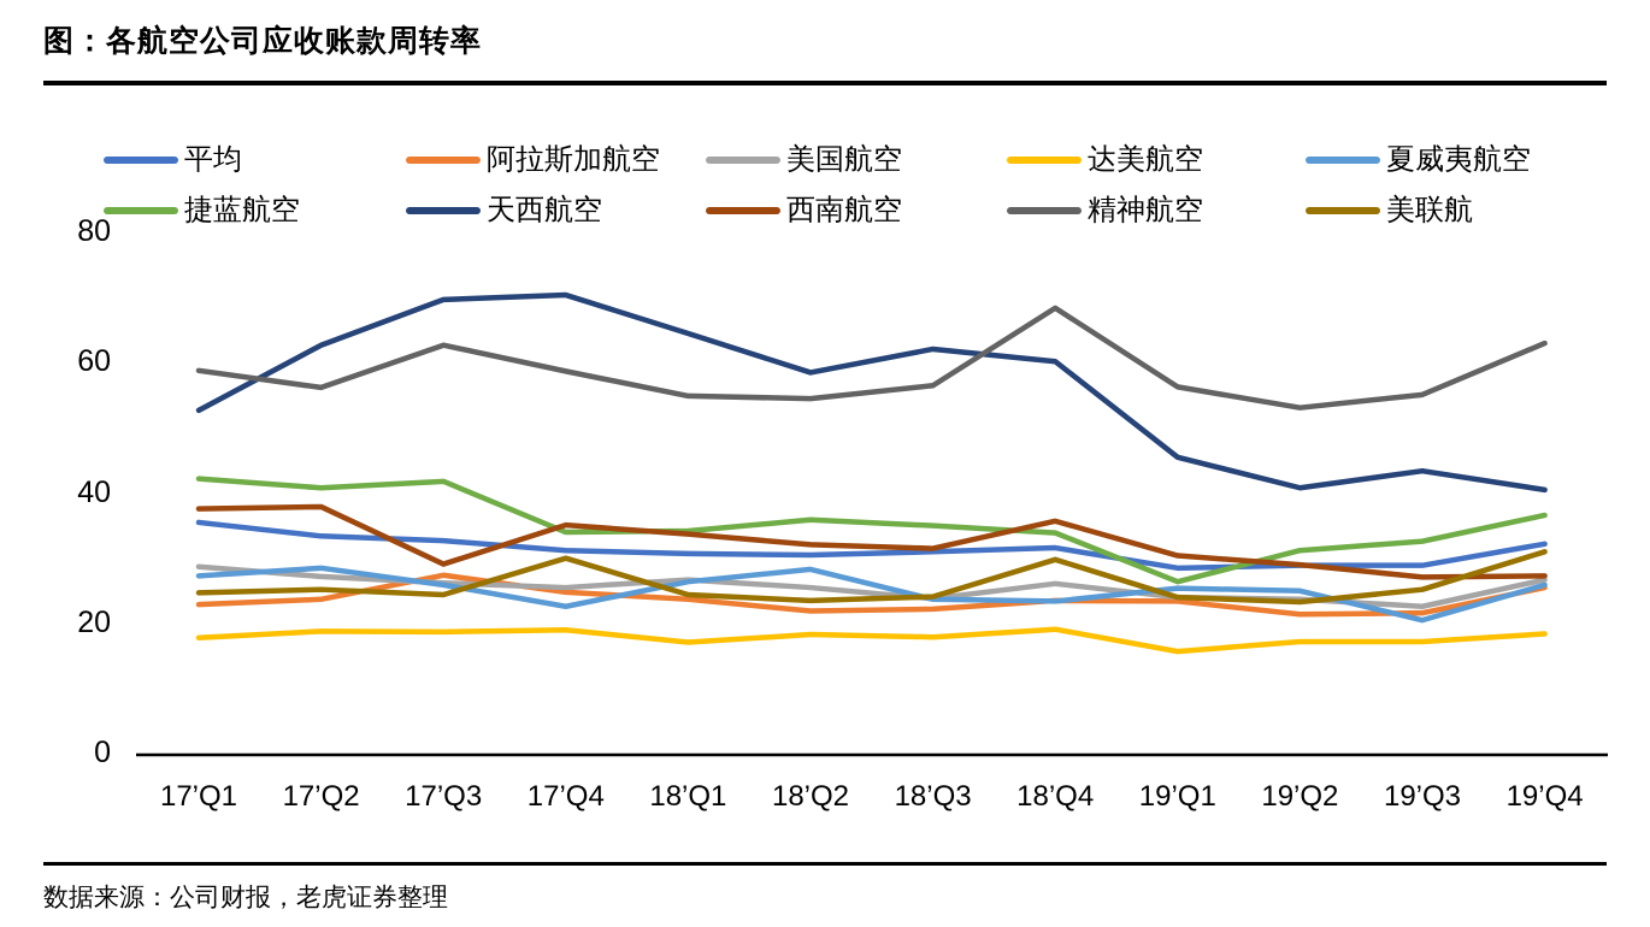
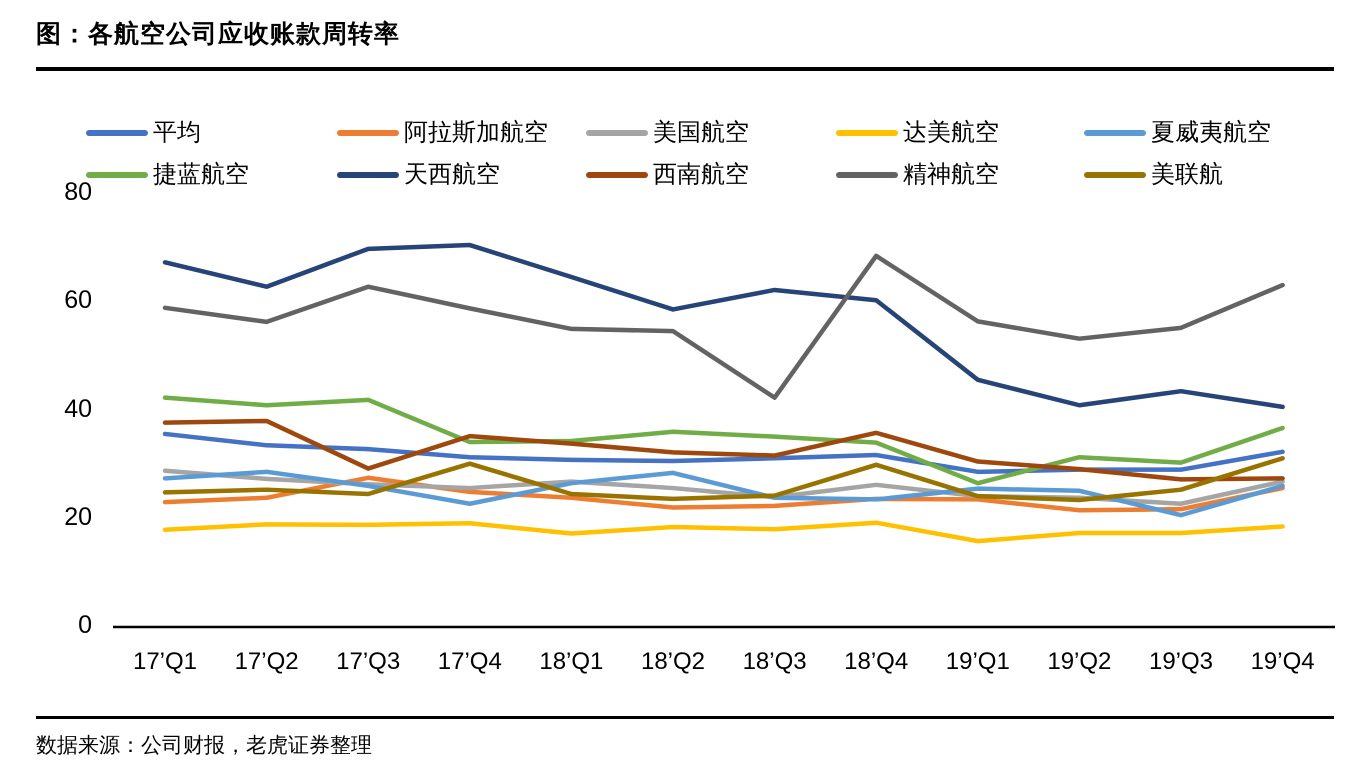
天西航空/17’Q1: 52 -> 67
精神航空/18’Q3: 56 -> 42
捷蓝航空/19’Q3: 32 -> 30
